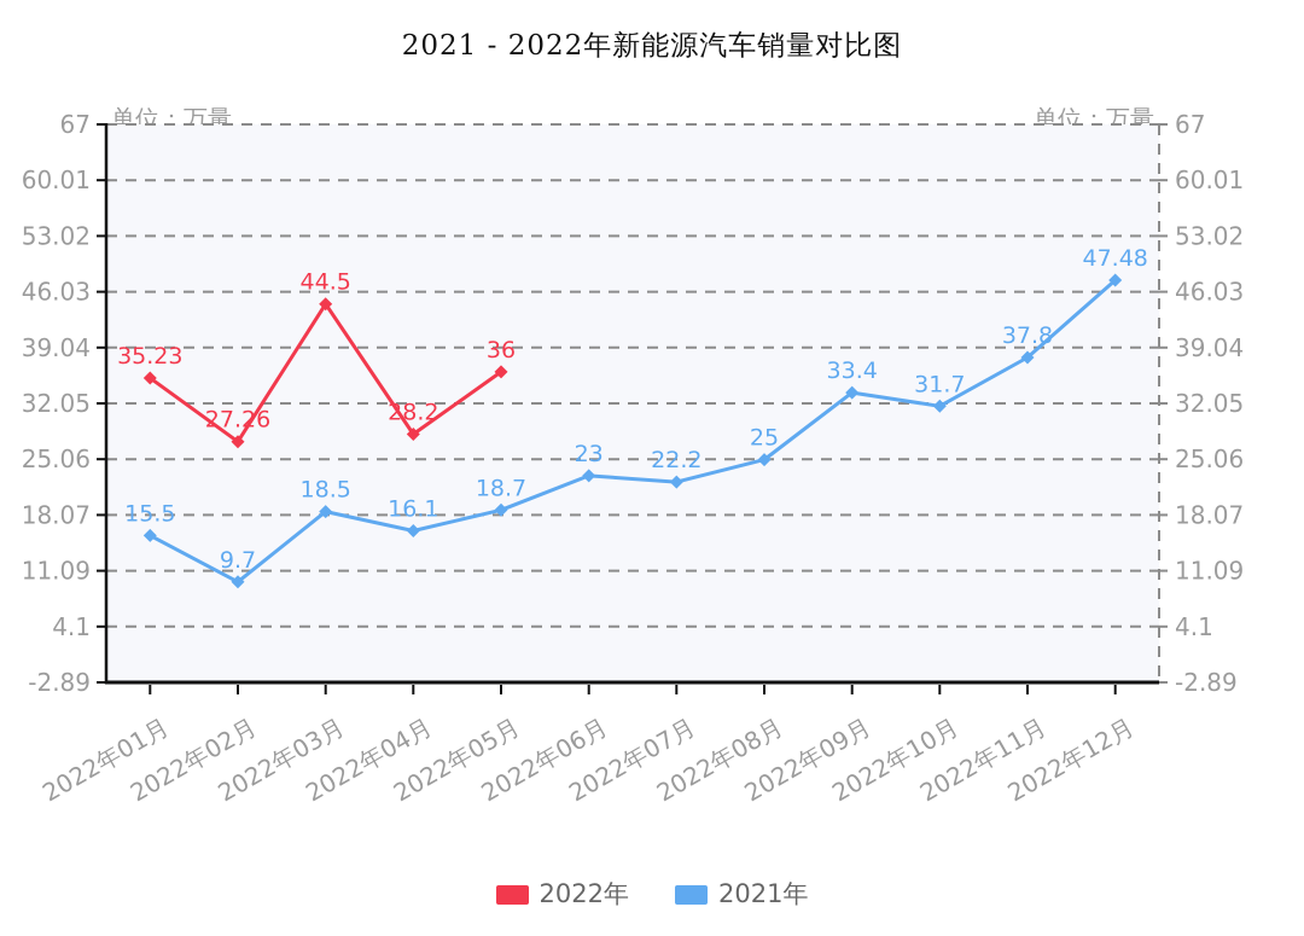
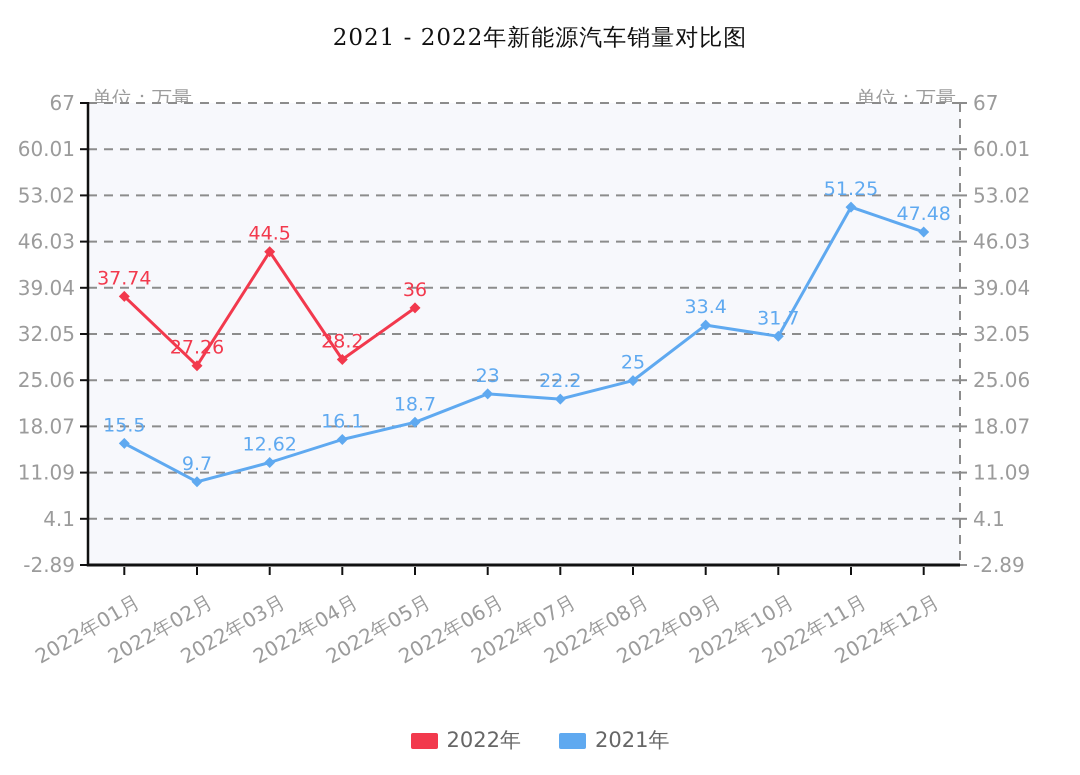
2022年/2022年01月: 35.23 -> 37.74
2021年/2022年03月: 18.5 -> 12.62
2021年/2022年11月: 37.8 -> 51.25
